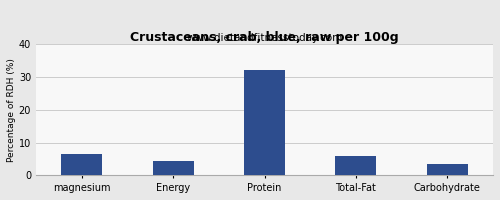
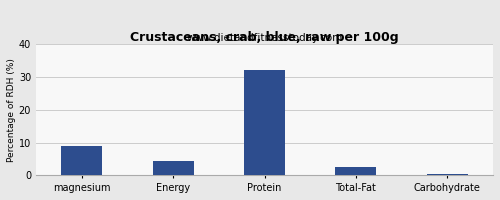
magnesium: 6.5 -> 9.0
Total-Fat: 6.0 -> 2.5
Carbohydrate: 3.5 -> 0.3
